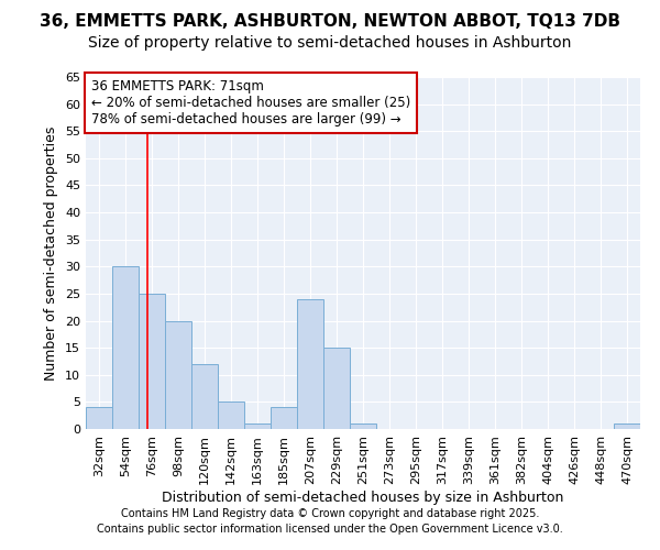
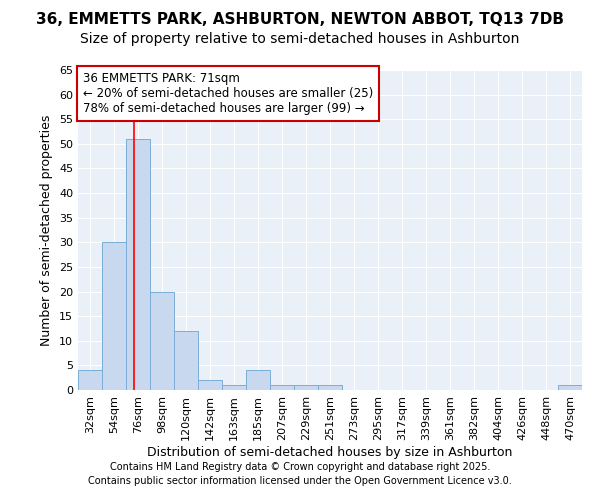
76sqm: 25 -> 51
142sqm: 5 -> 2
207sqm: 24 -> 1
229sqm: 15 -> 1
